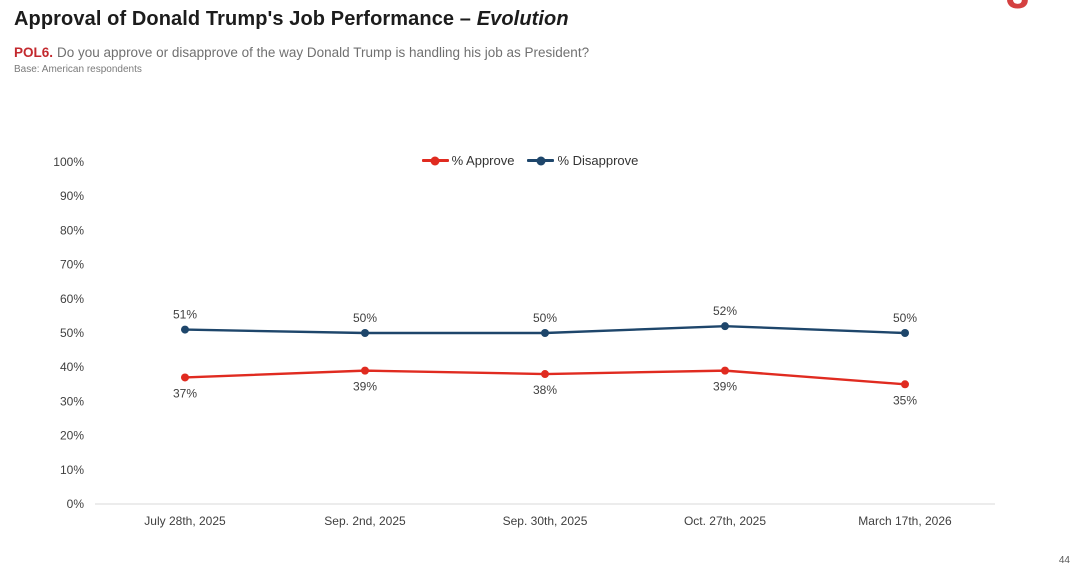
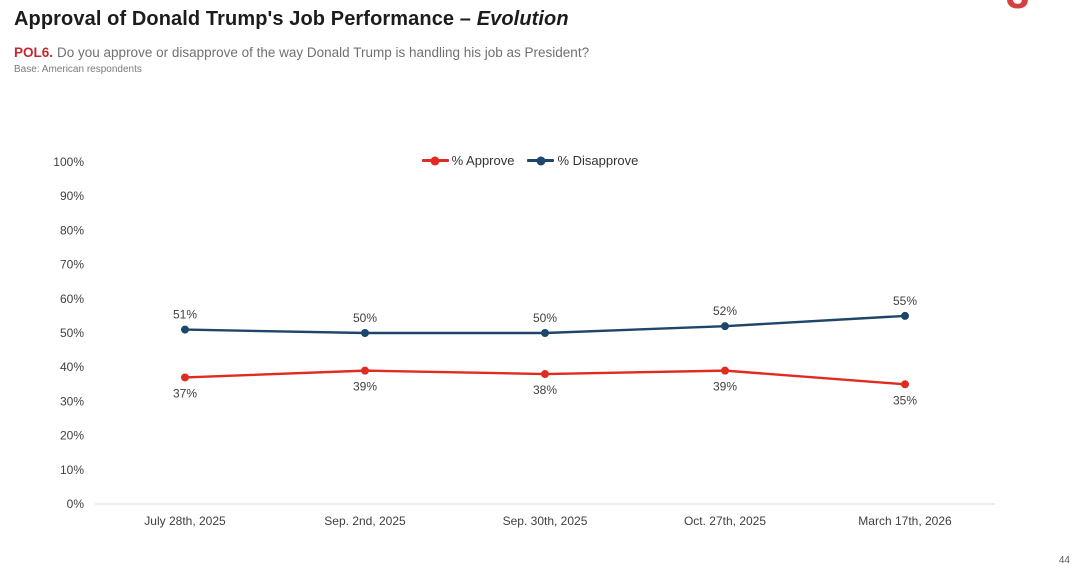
% Disapprove/March 17th, 2026: 50% -> 55%
